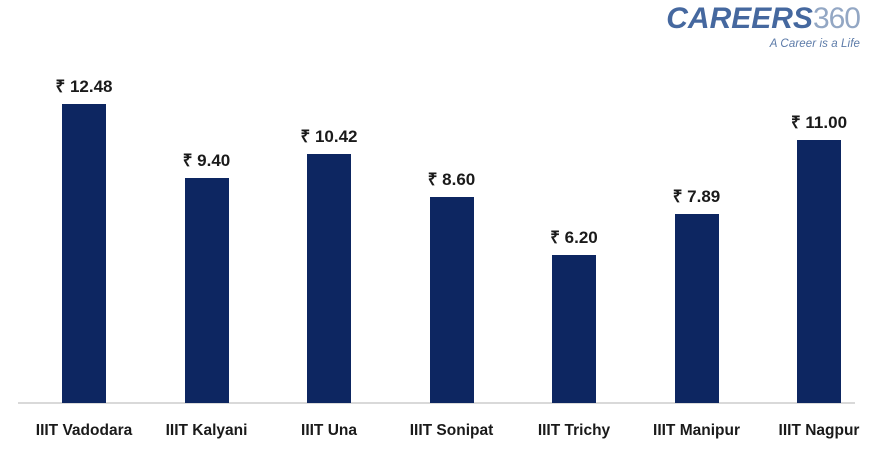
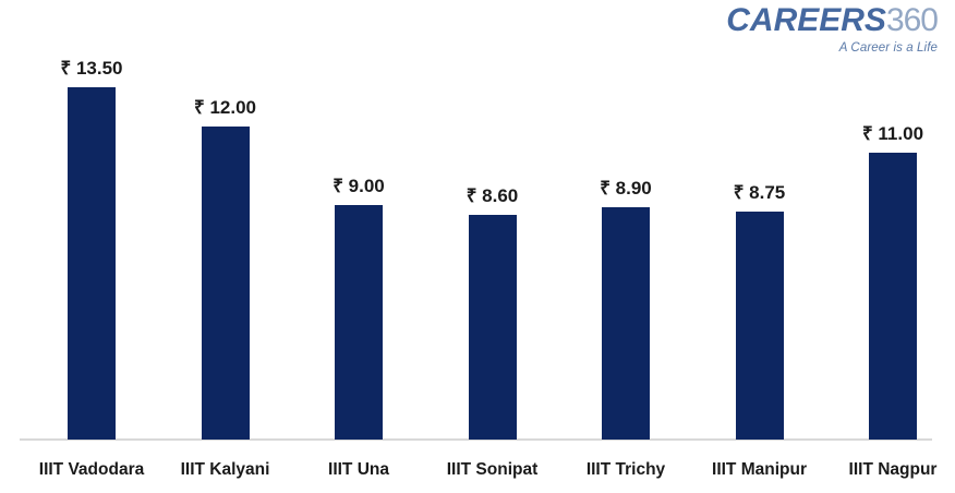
IIIT Vadodara: 12.48 -> 13.50
IIIT Kalyani: 9.40 -> 12.00
IIIT Una: 10.42 -> 9.00
IIIT Trichy: 6.20 -> 8.90
IIIT Manipur: 7.89 -> 8.75
